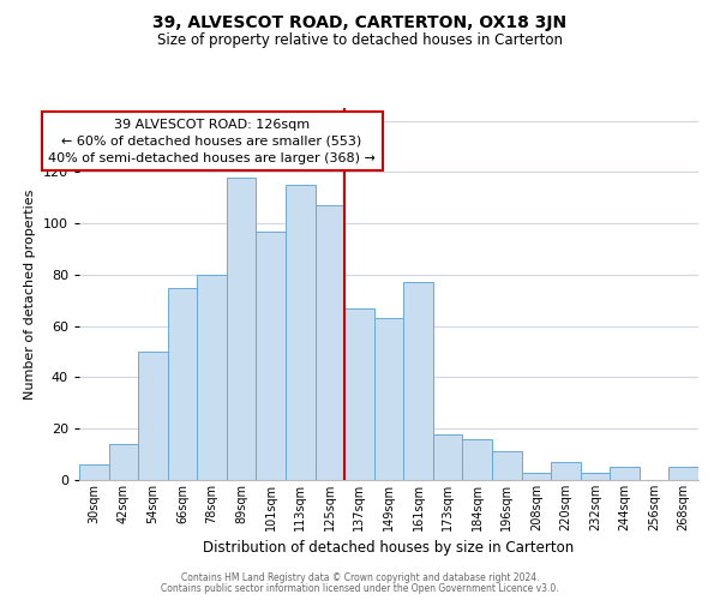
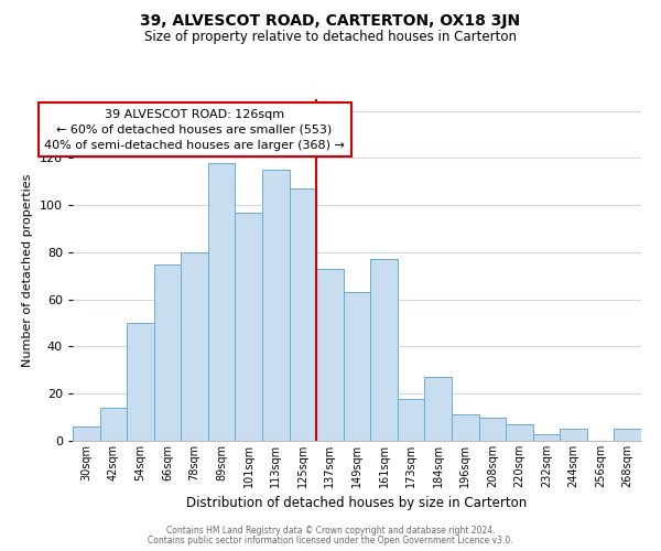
137sqm: 67 -> 73
184sqm: 16 -> 27
208sqm: 3 -> 10
